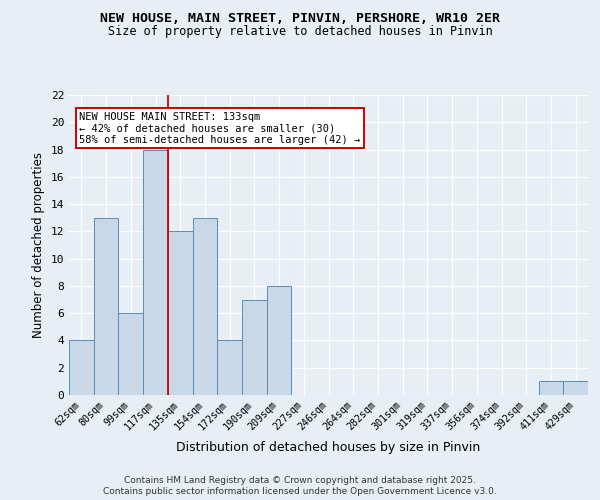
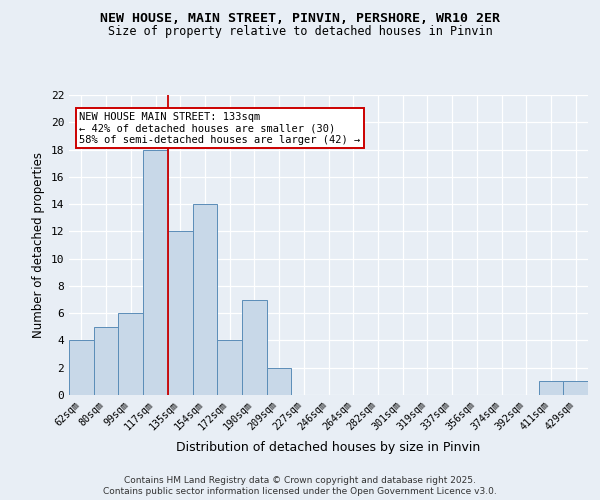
80sqm: 13 -> 5
154sqm: 13 -> 14
209sqm: 8 -> 2
